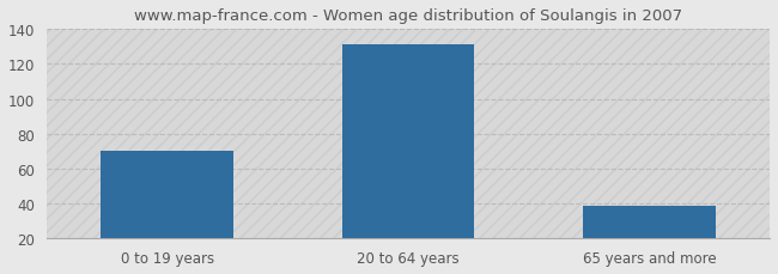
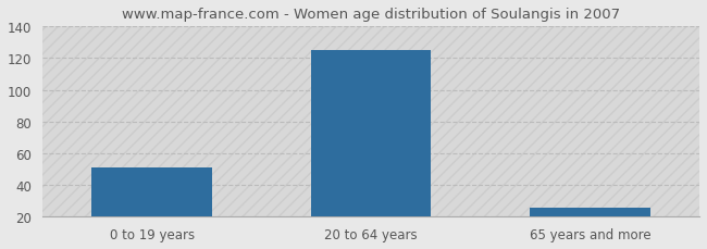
0 to 19 years: 70 -> 51
20 to 64 years: 131 -> 125
65 years and more: 39 -> 26
